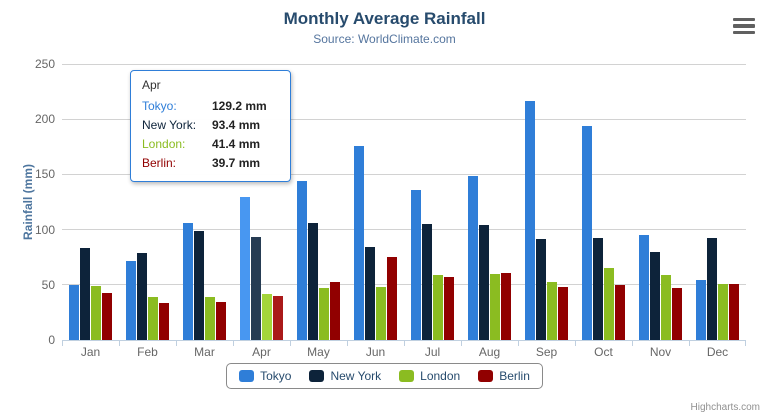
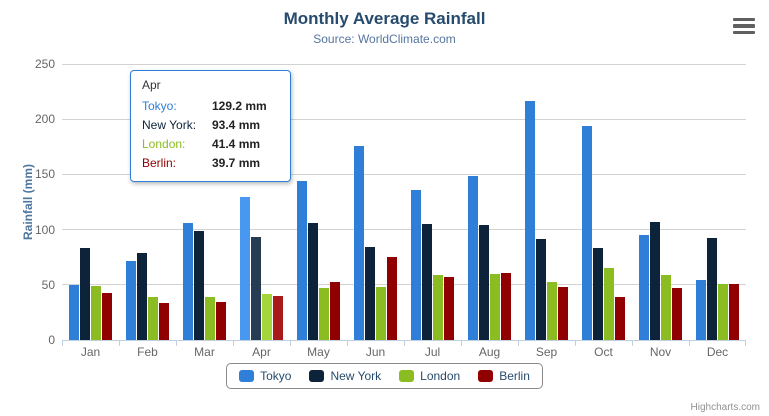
New York/Oct: 92 -> 84
Berlin/Oct: 50 -> 39
New York/Nov: 80 -> 107
